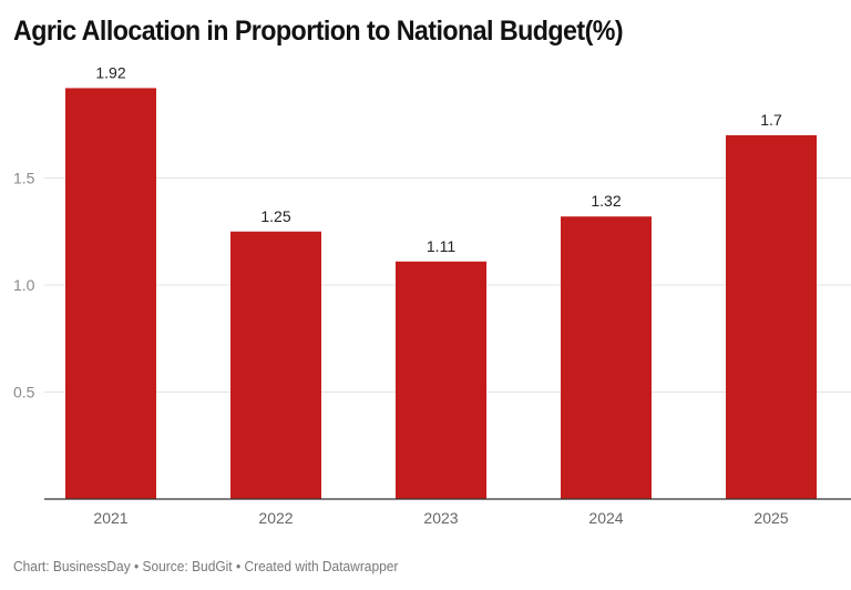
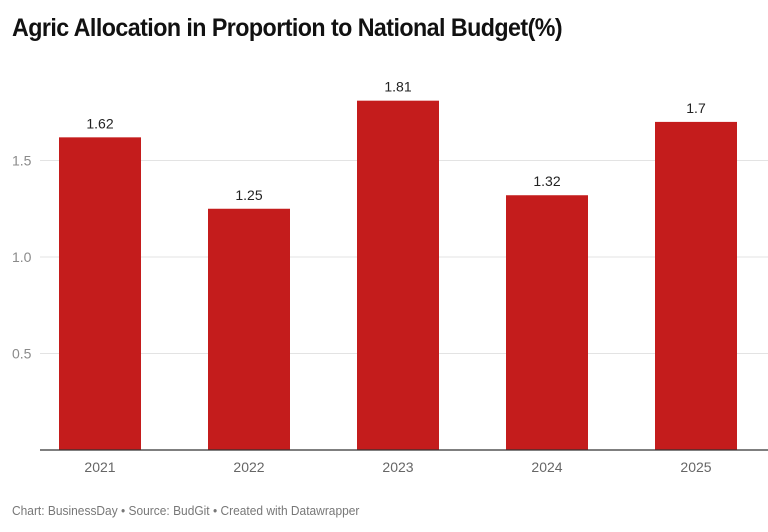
2021: 1.92 -> 1.62
2023: 1.11 -> 1.81
